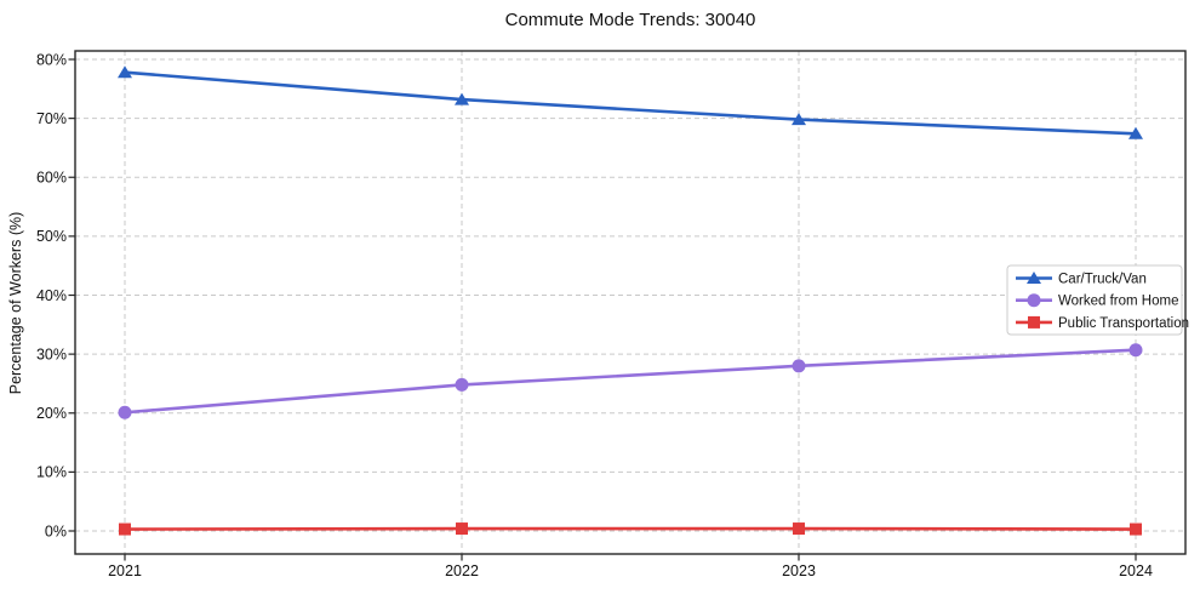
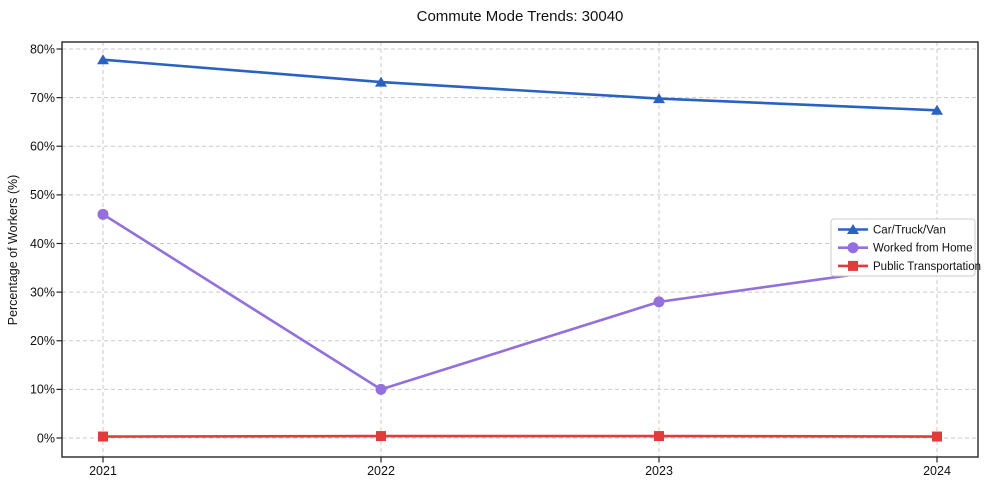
Worked from Home/2021: 20% -> 46%
Worked from Home/2022: 25% -> 10%
Worked from Home/2024: 31% -> 36%
